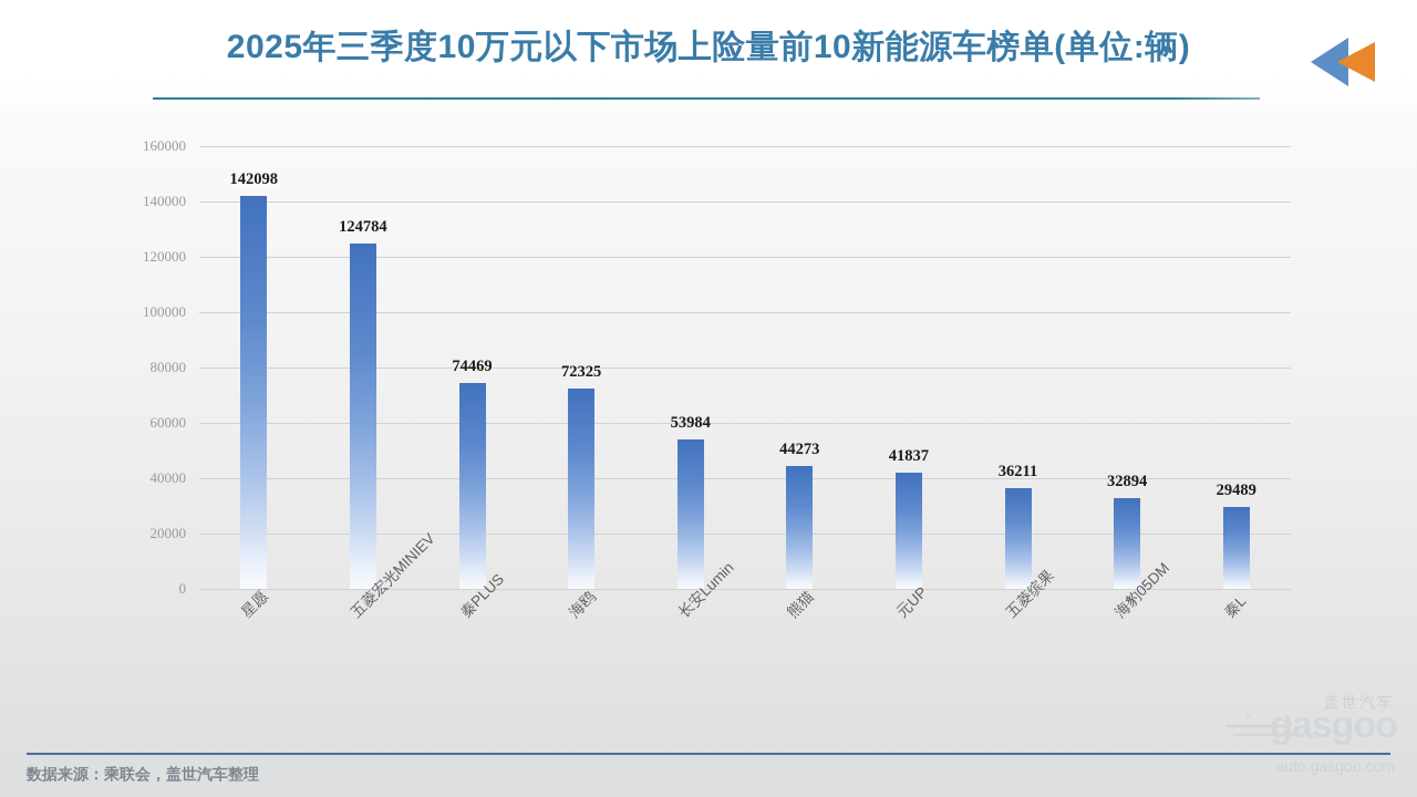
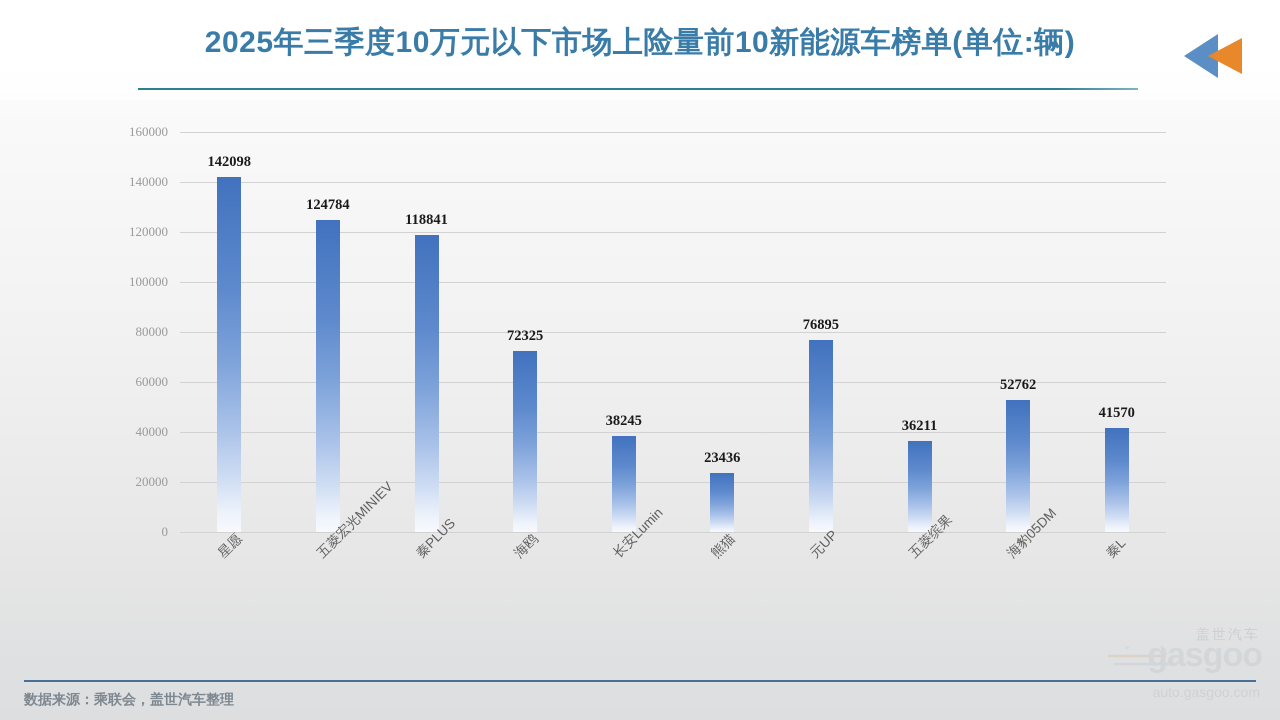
秦PLUS: 74469 -> 118841
长安Lumin: 53984 -> 38245
熊猫: 44273 -> 23436
元UP: 41837 -> 76895
海豹05DM: 32894 -> 52762
秦L: 29489 -> 41570
